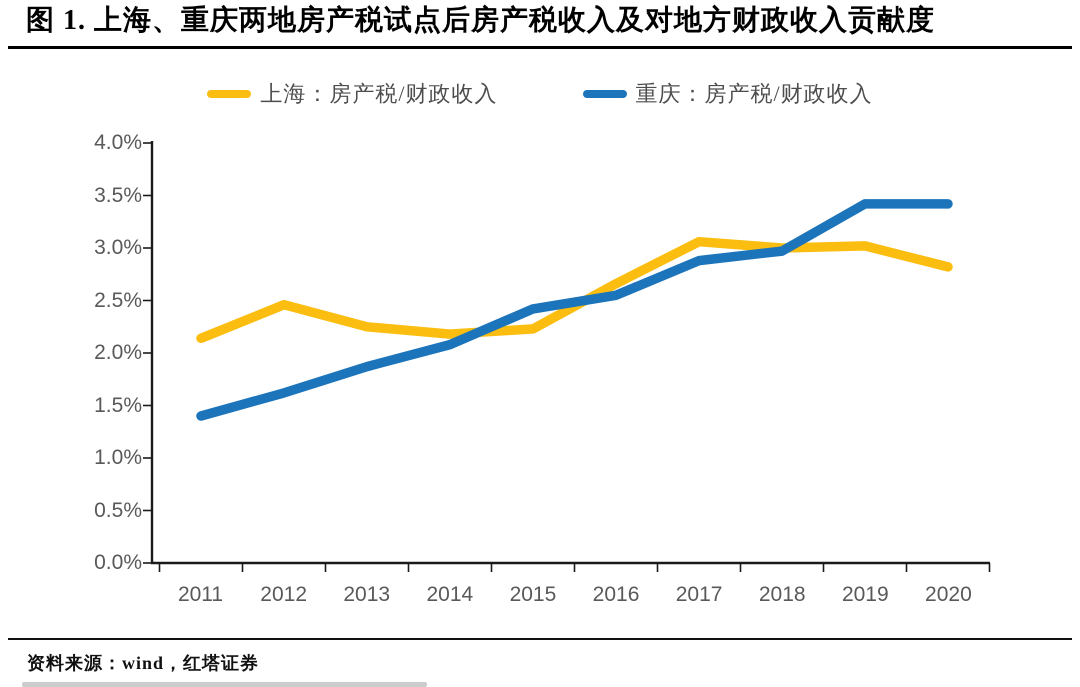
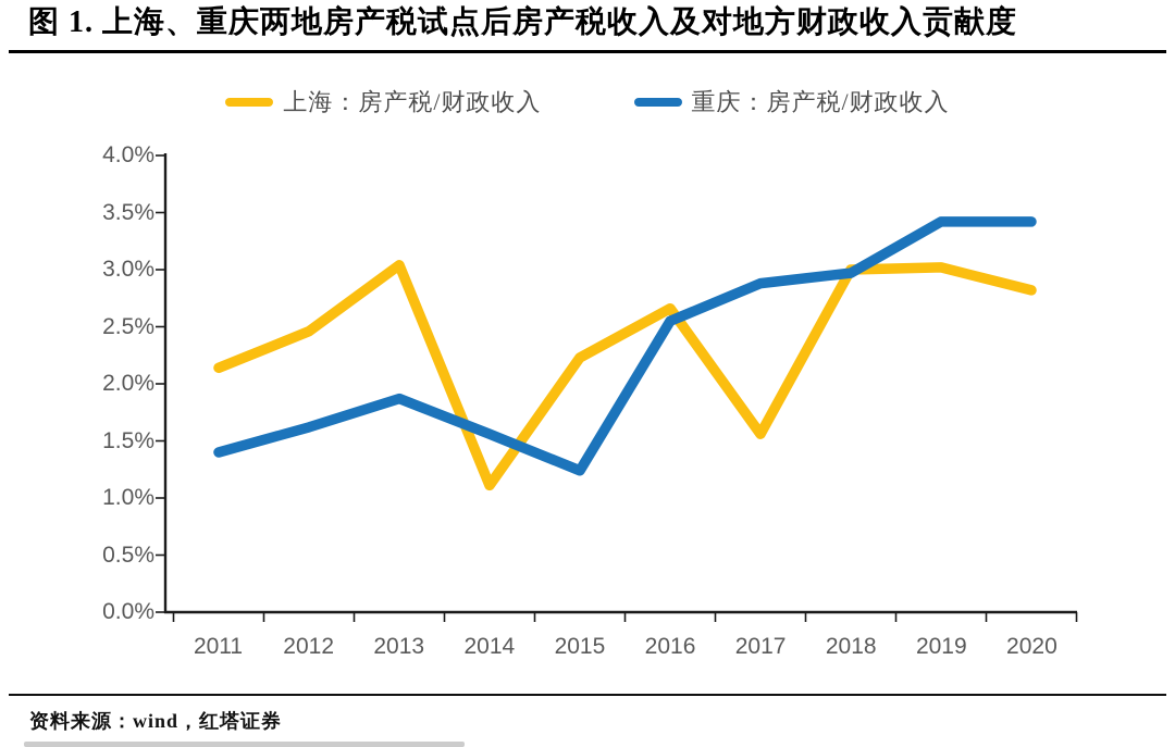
上海：房产税/财政收入/2013: 2.25% -> 3.04%
上海：房产税/财政收入/2014: 2.18% -> 1.11%
重庆：房产税/财政收入/2014: 2.08% -> 1.56%
重庆：房产税/财政收入/2015: 2.42% -> 1.24%
上海：房产税/财政收入/2017: 3.06% -> 1.56%
